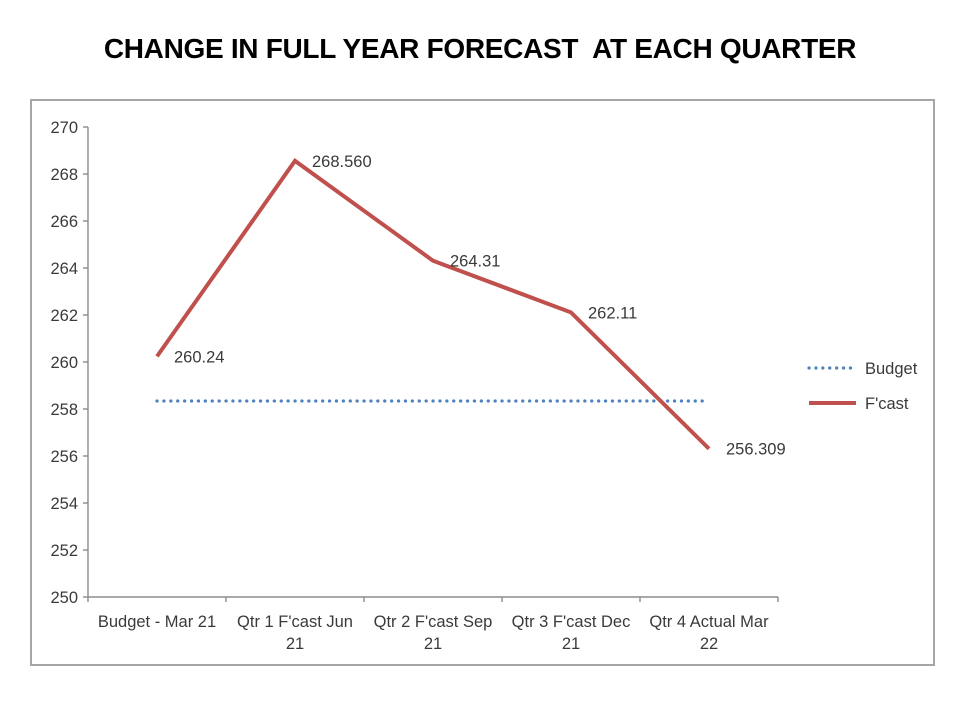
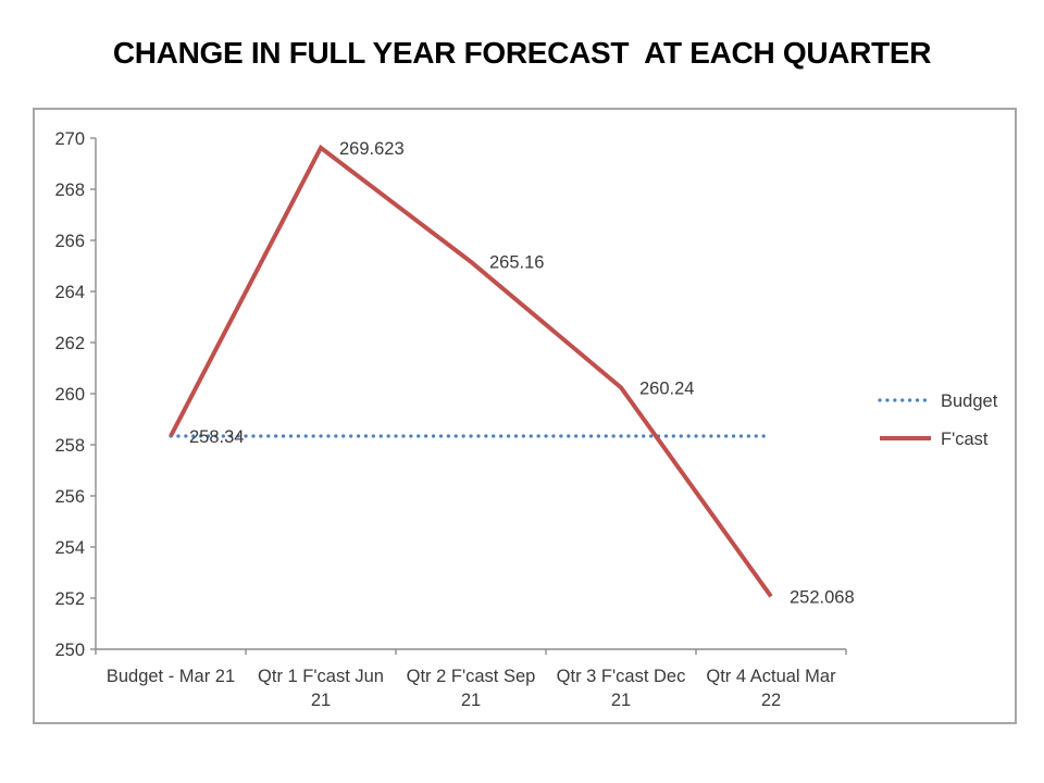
F'cast/Budget - Mar 21: 260.24 -> 258.34
F'cast/Qtr 1 F'cast Jun 21: 268.560 -> 269.623
F'cast/Qtr 2 F'cast Sep 21: 264.31 -> 265.16
F'cast/Qtr 3 F'cast Dec 21: 262.11 -> 260.24
F'cast/Qtr 4 Actual Mar 22: 256.309 -> 252.068
